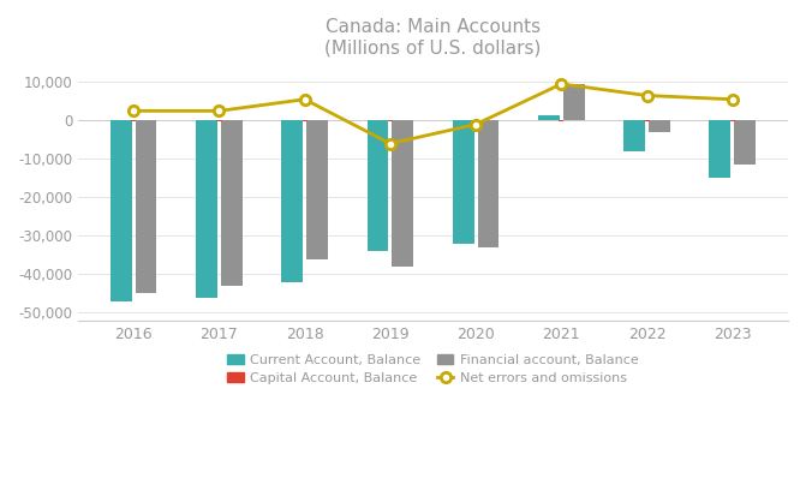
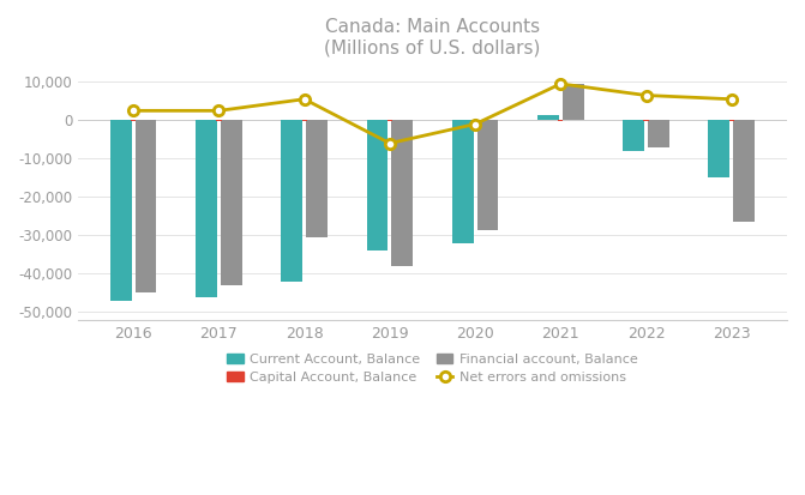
Financial account, Balance/2018: -36,000 -> -30,500
Financial account, Balance/2020: -33,000 -> -28,500
Financial account, Balance/2022: -3,000 -> -7,000
Financial account, Balance/2023: -11,500 -> -26,500
